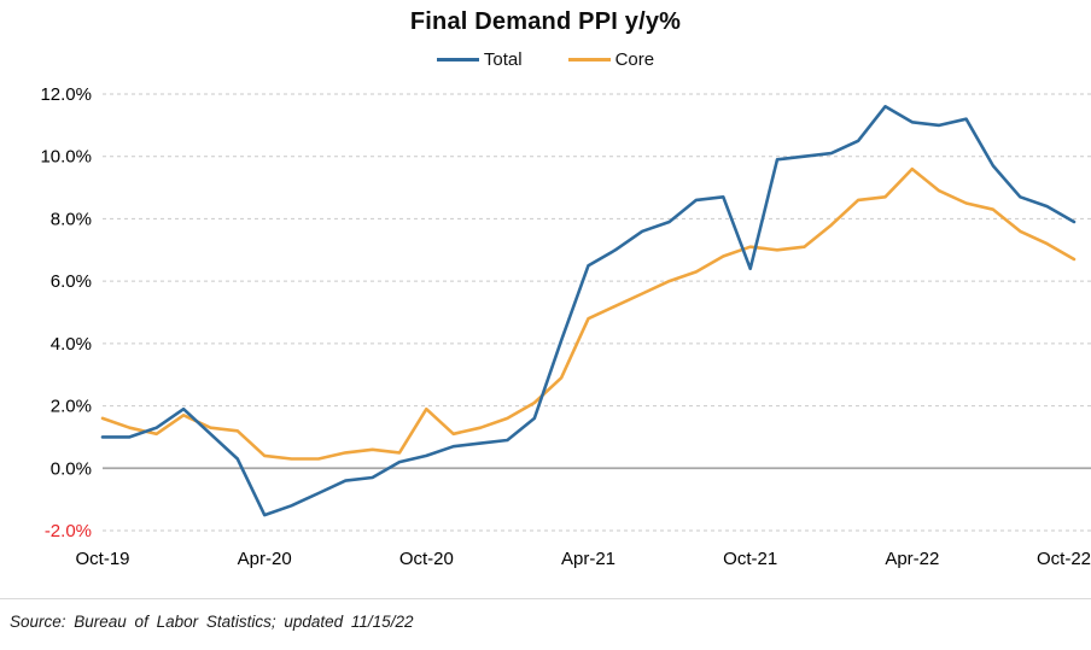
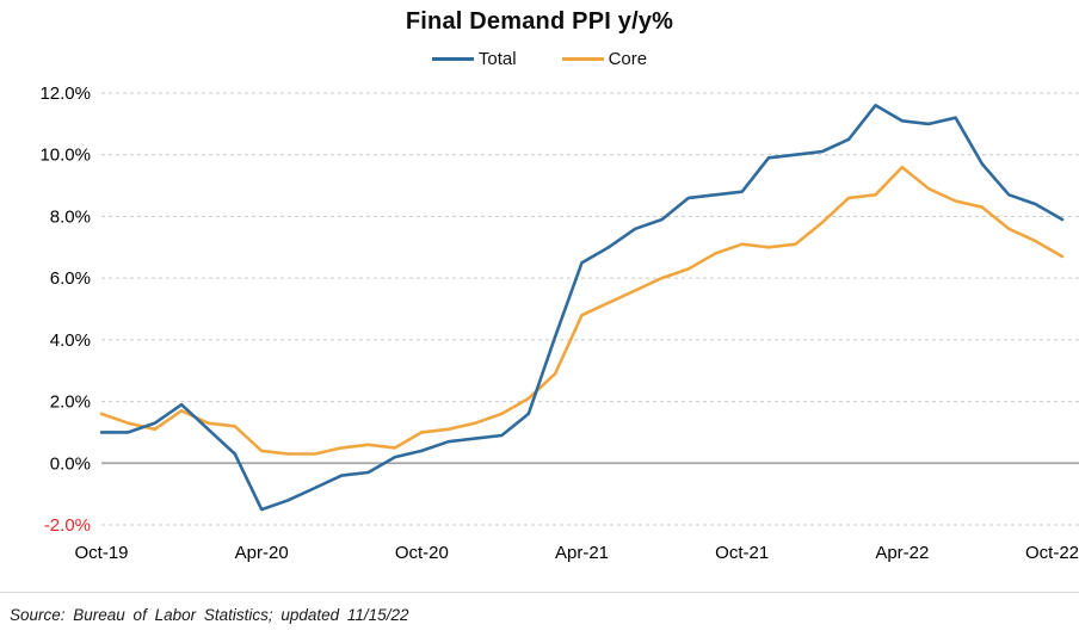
Core/Oct-20: 1.9% -> 1.0%
Total/Oct-21: 6.4% -> 8.8%
